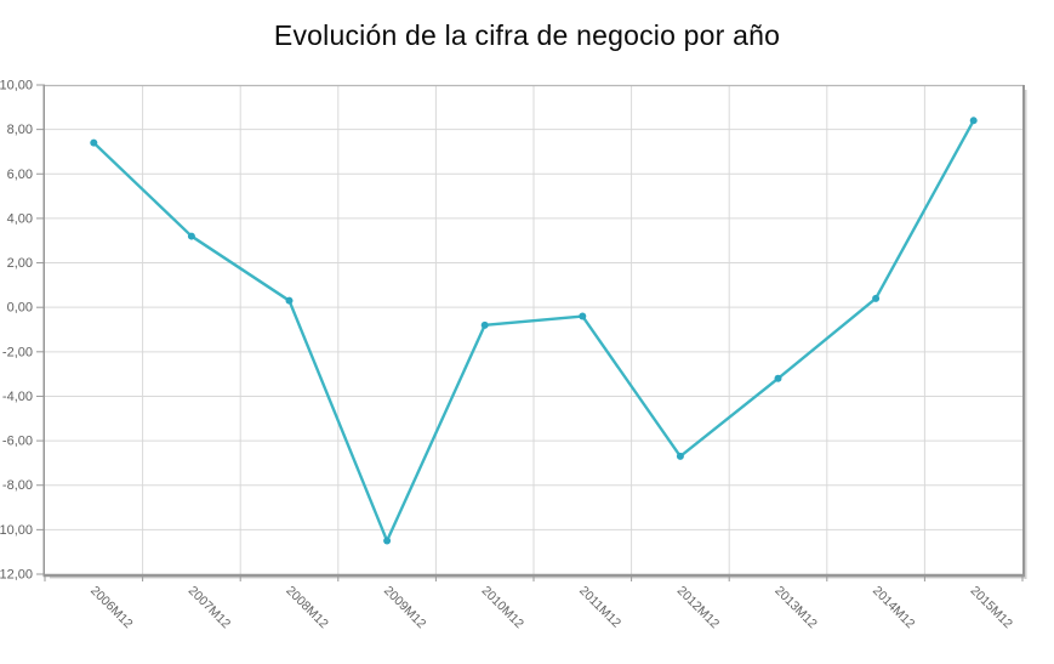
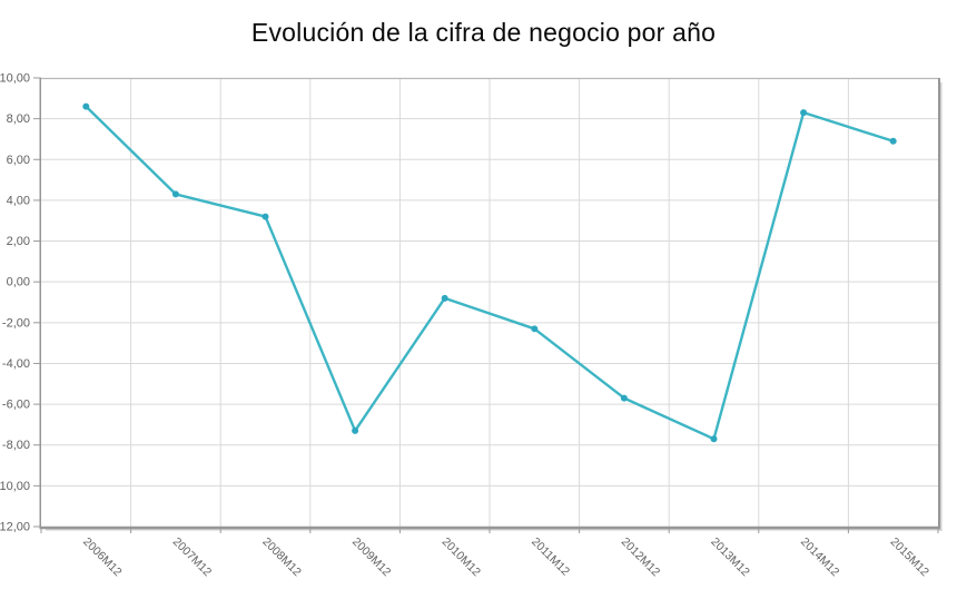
2006M12: 7,4 -> 8,6
2007M12: 3,2 -> 4,3
2008M12: 0,3 -> 3,2
2009M12: -10,5 -> -7,3
2011M12: -0,4 -> -2,3
2012M12: -6,7 -> -5,7
2013M12: -3,2 -> -7,7
2014M12: 0,4 -> 8,3
2015M12: 8,4 -> 6,9
